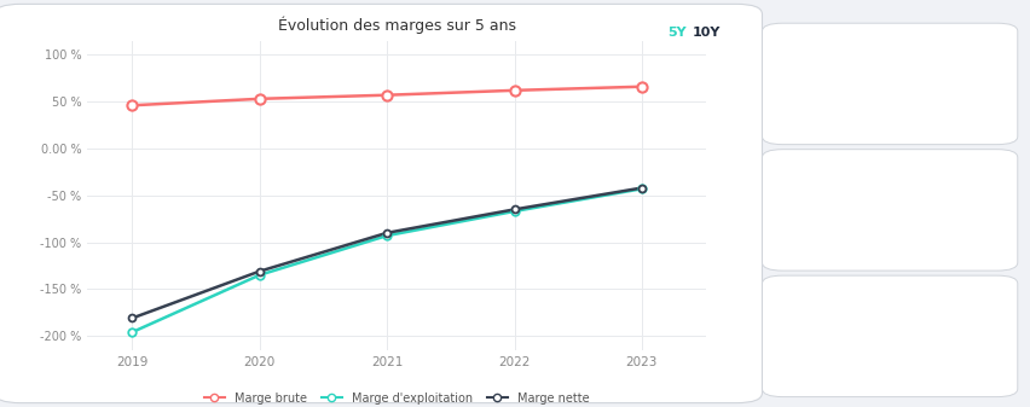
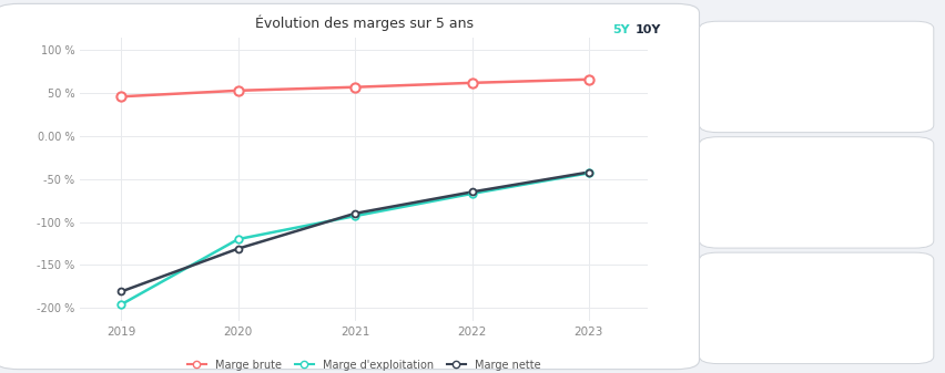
Marge d'exploitation/2020: -135 % -> -120 %
